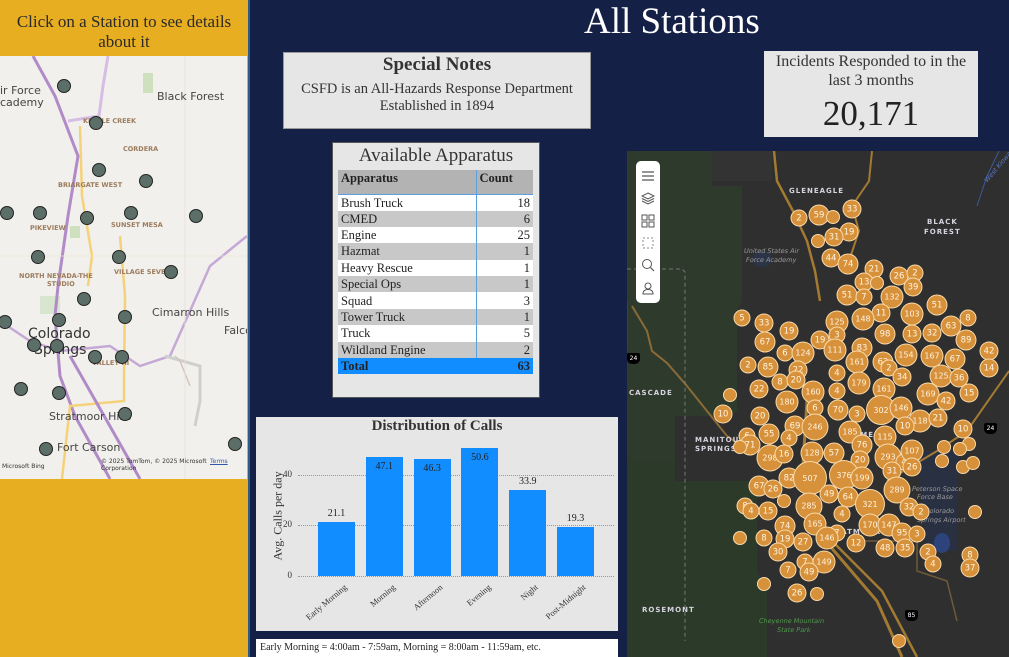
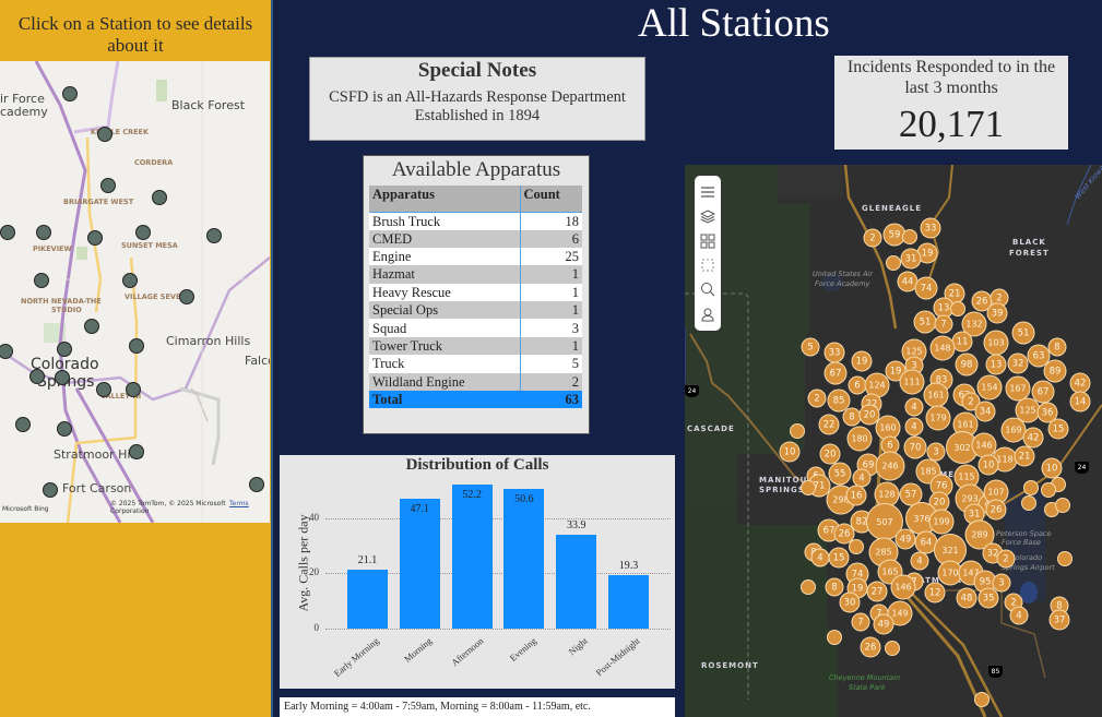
Afternoon: 46.3 -> 52.2
